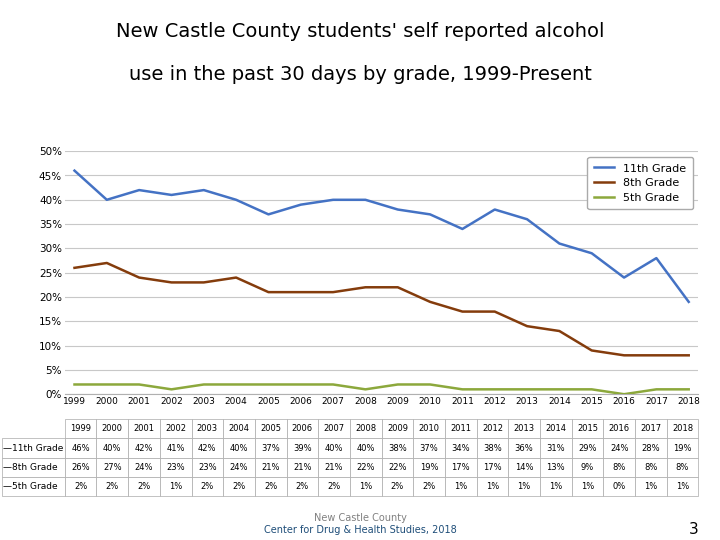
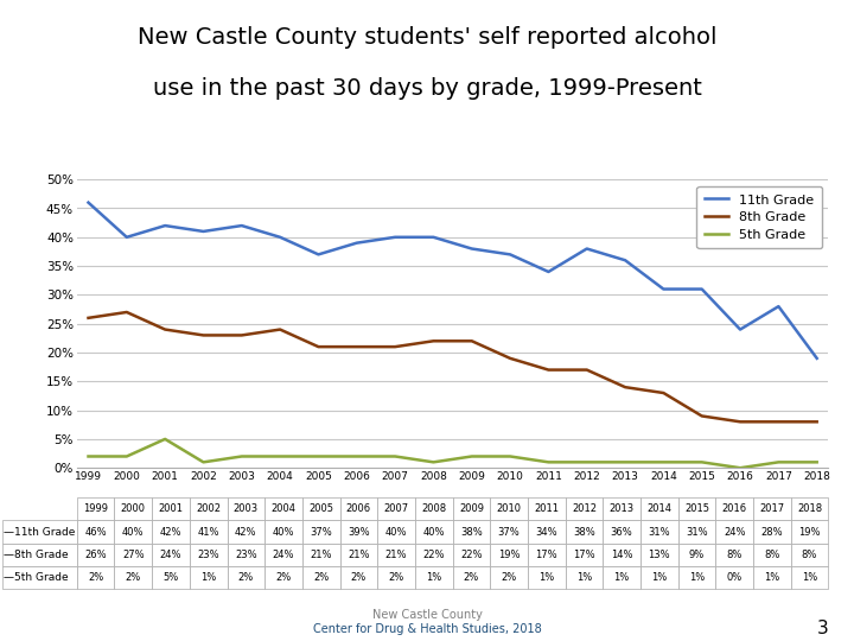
5th Grade/2001: 2% -> 5%
11th Grade/2015: 29% -> 31%
